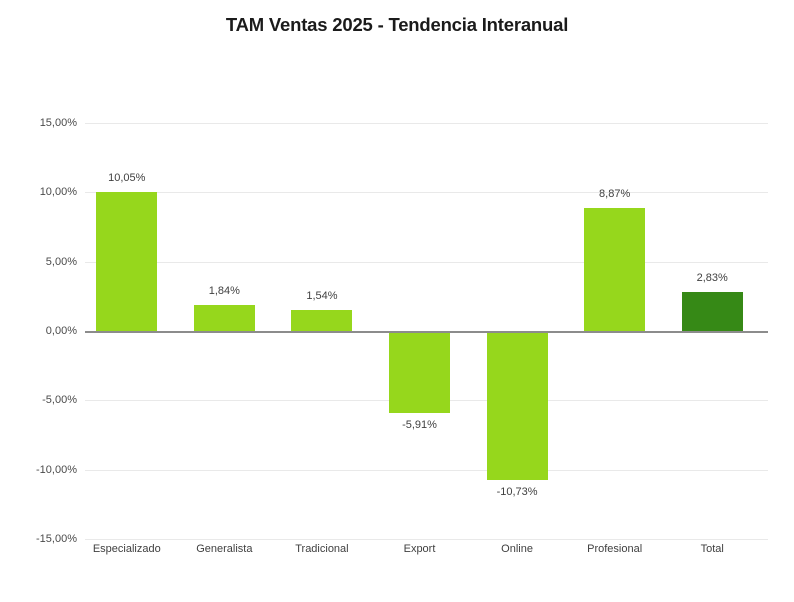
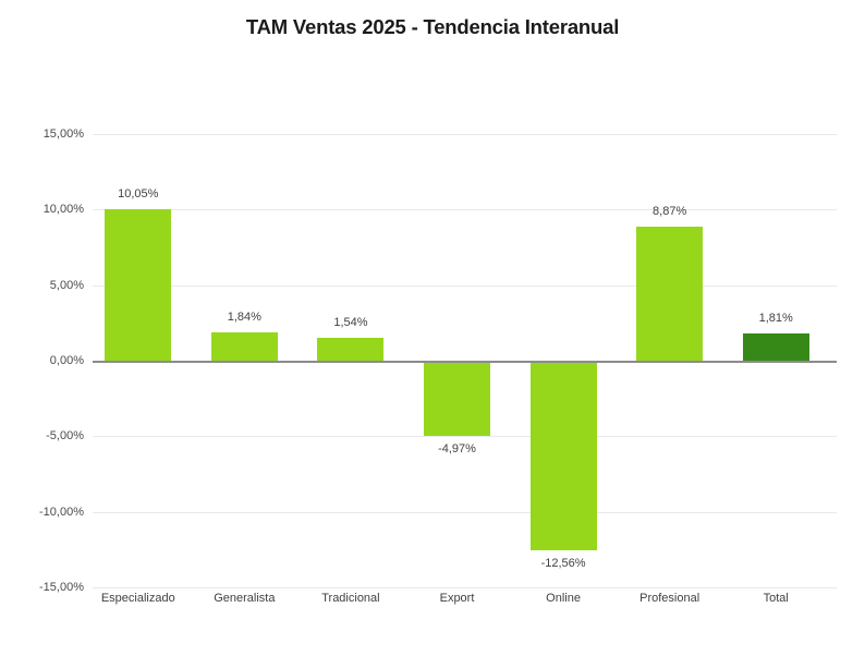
Export: -5,91% -> -4,97%
Online: -10,73% -> -12,56%
Total: 2,83% -> 1,81%
